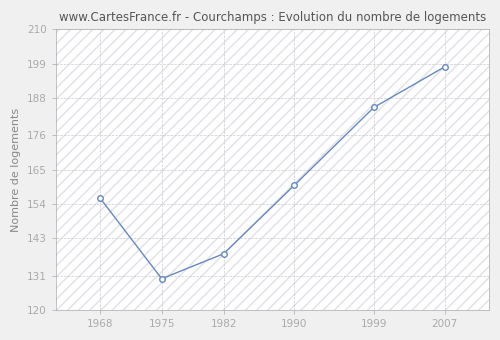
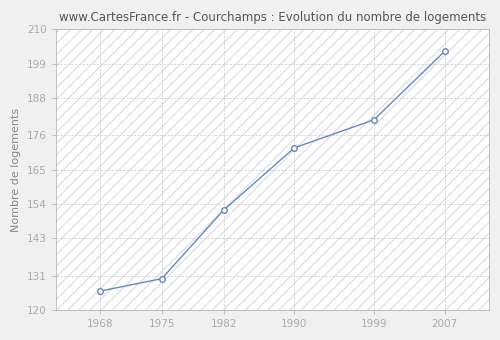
1968: 156 -> 126
1982: 138 -> 152
1990: 160 -> 172
1999: 185 -> 181
2007: 198 -> 203
